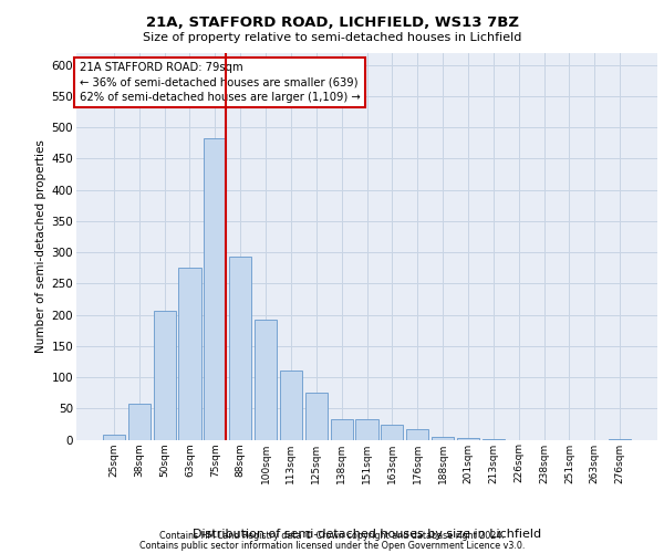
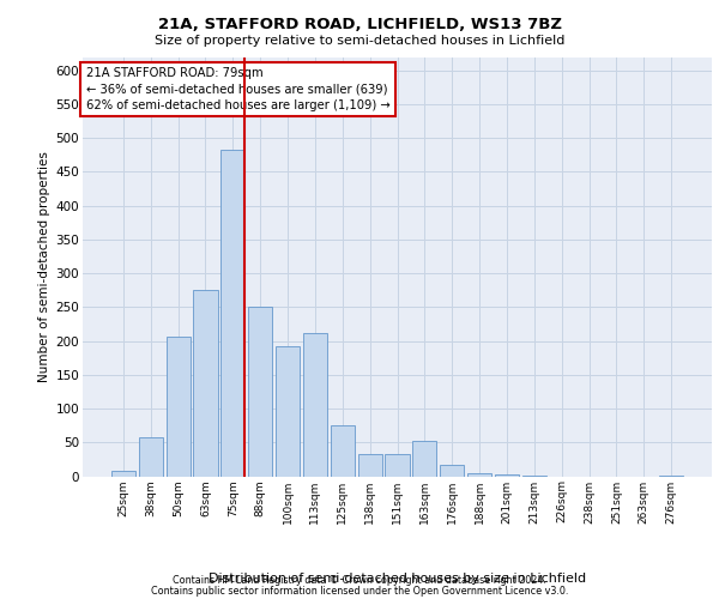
88sqm: 293 -> 250
113sqm: 111 -> 212
163sqm: 24 -> 52
